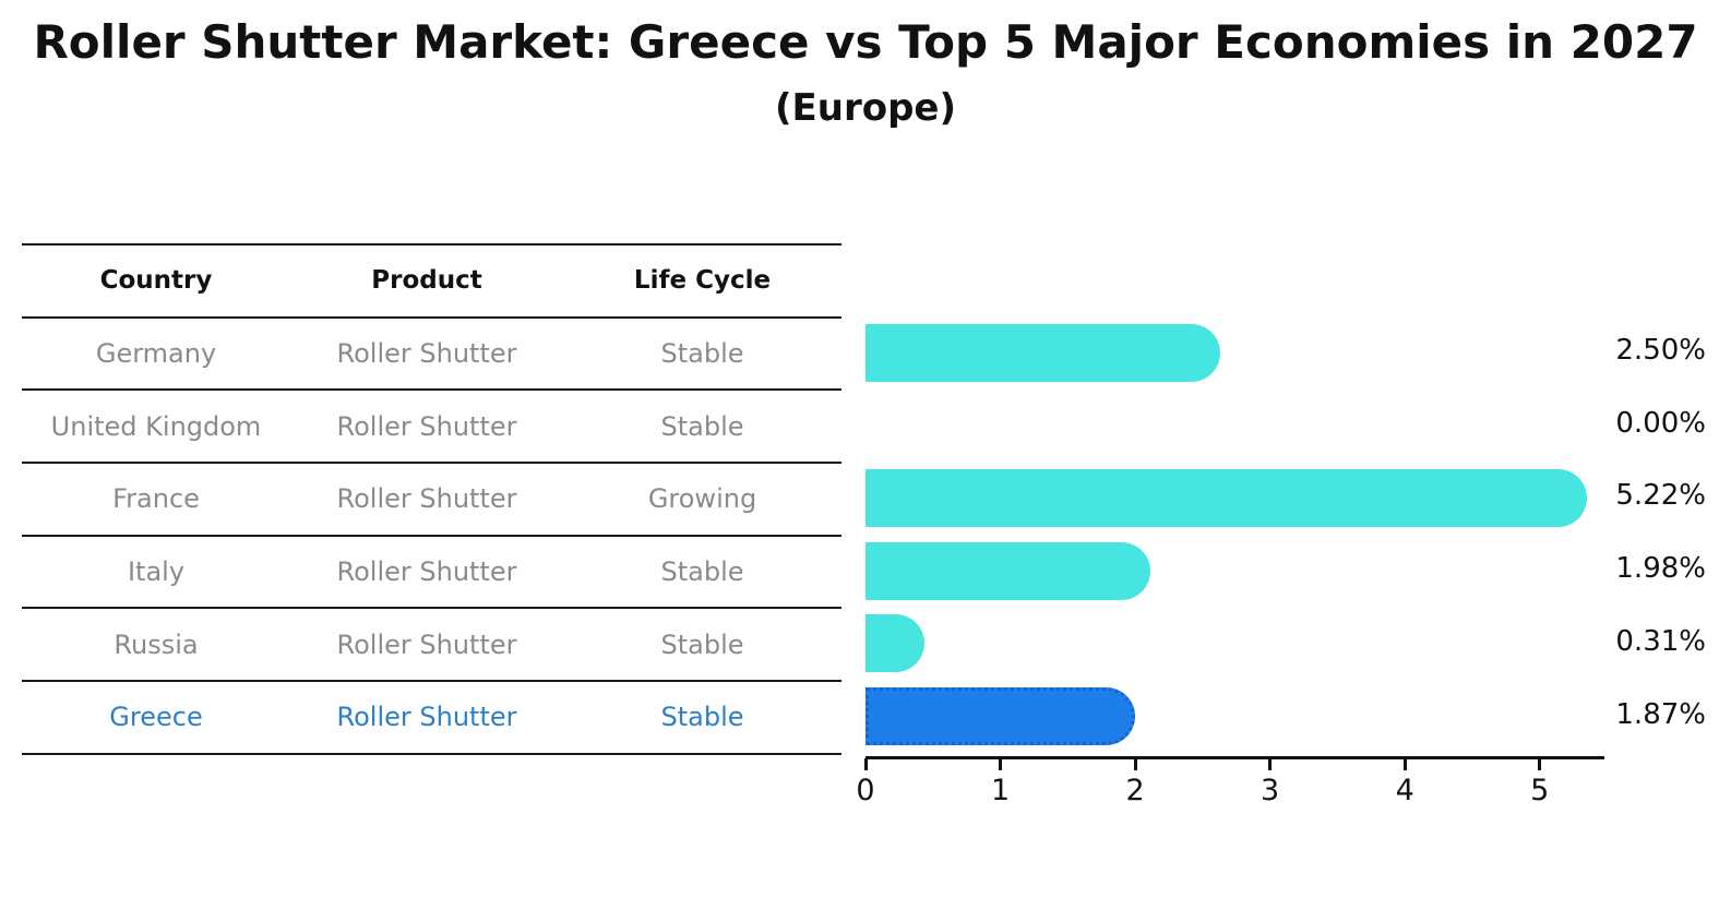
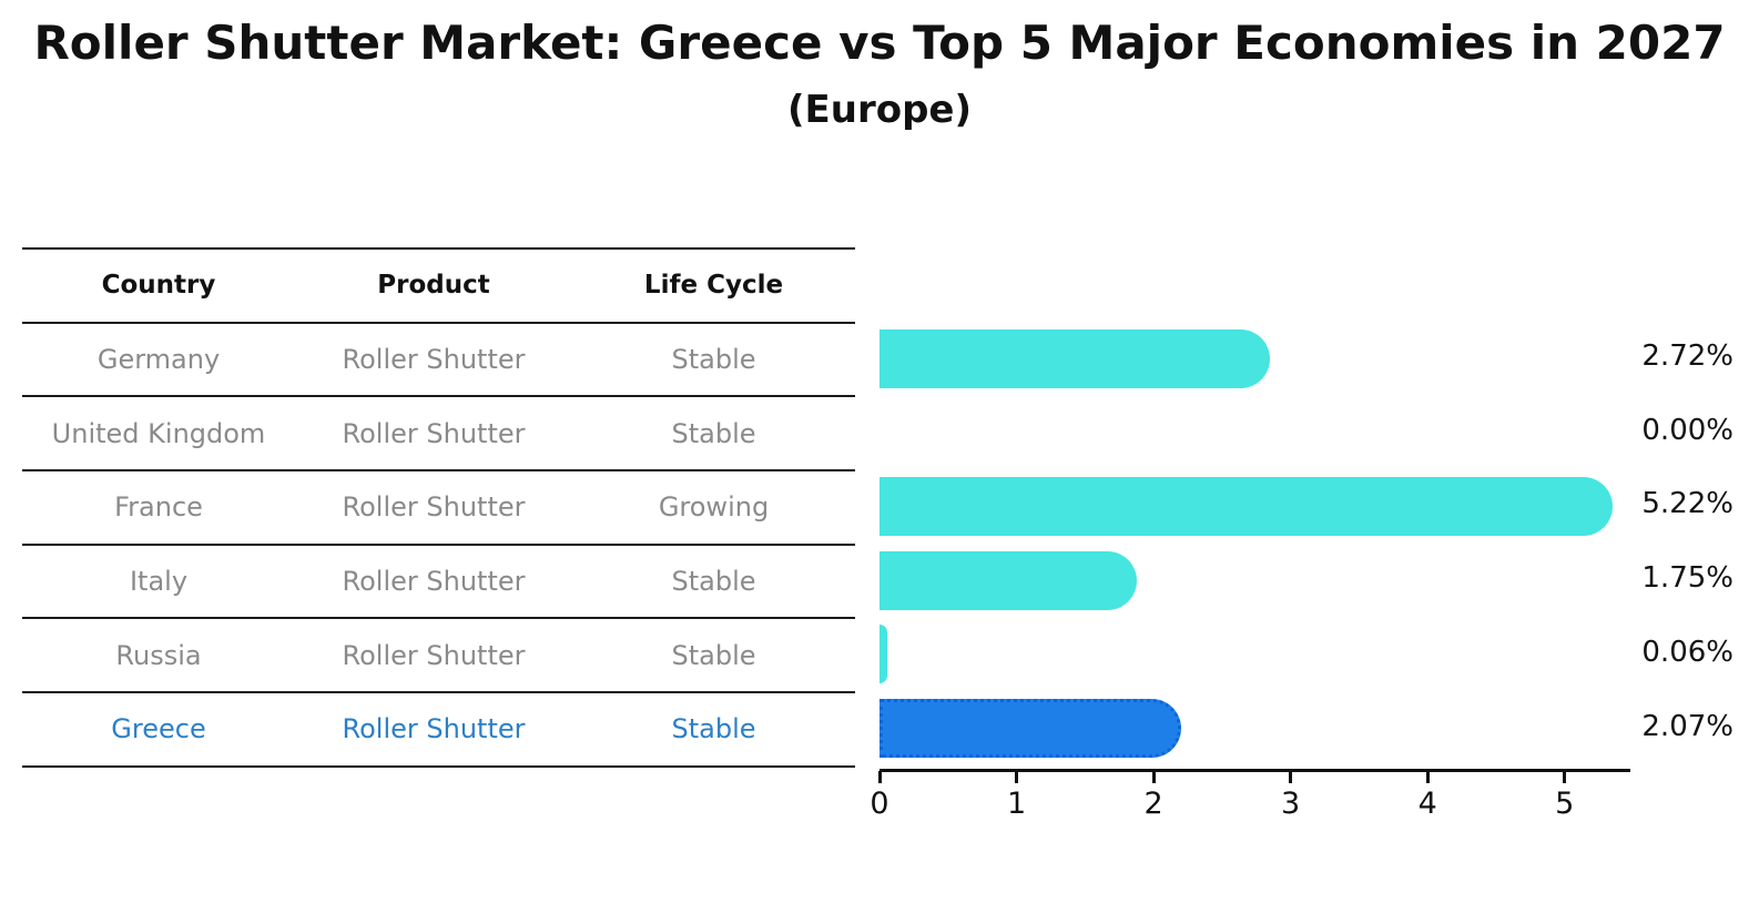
Germany: 2.50% -> 2.72%
Italy: 1.98% -> 1.75%
Russia: 0.31% -> 0.06%
Greece: 1.87% -> 2.07%
